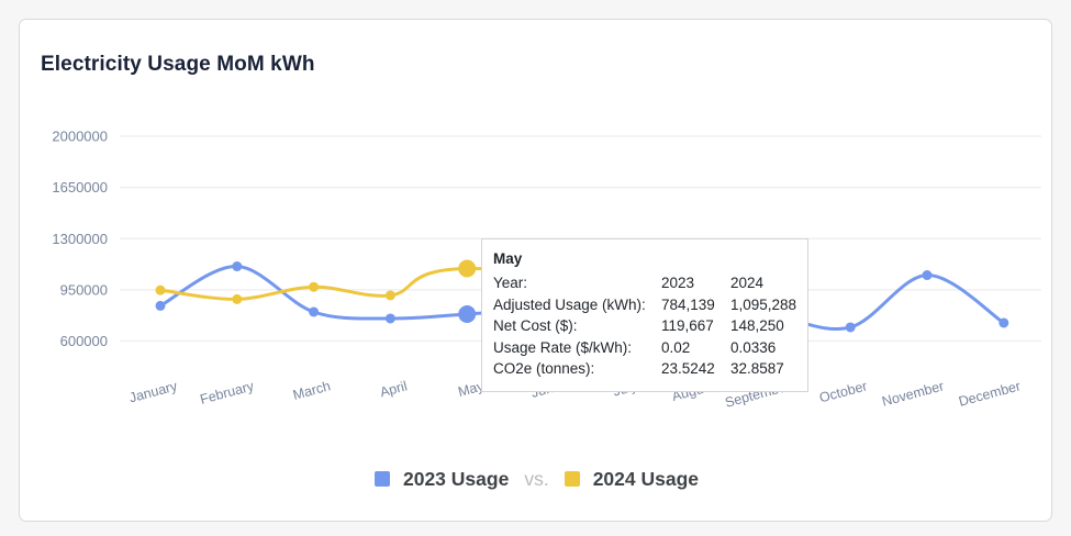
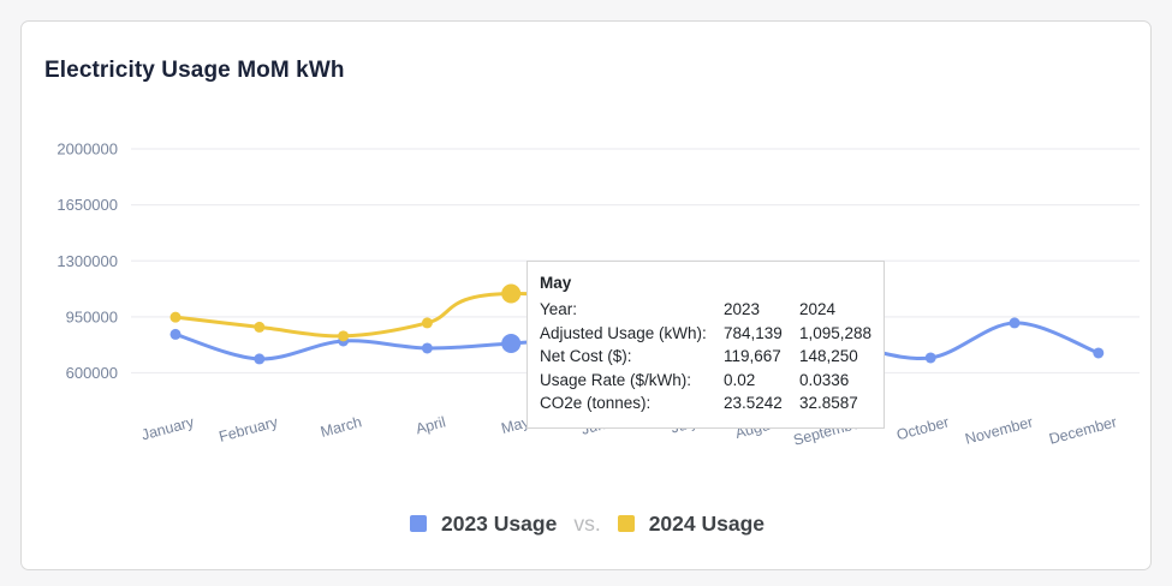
2023 Usage/February: 1110000 -> 690000
2024 Usage/March: 970000 -> 830000
2023 Usage/November: 1050000 -> 910000
